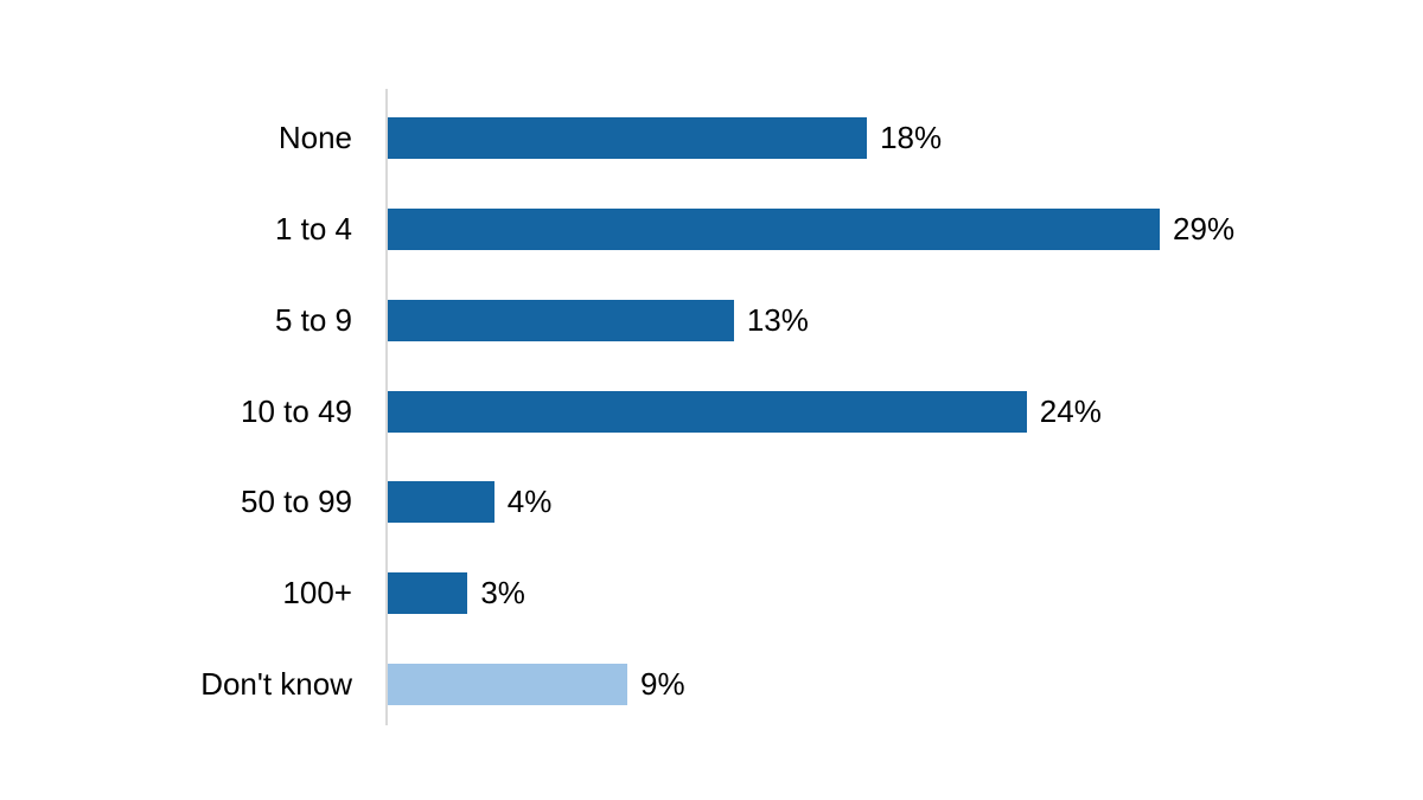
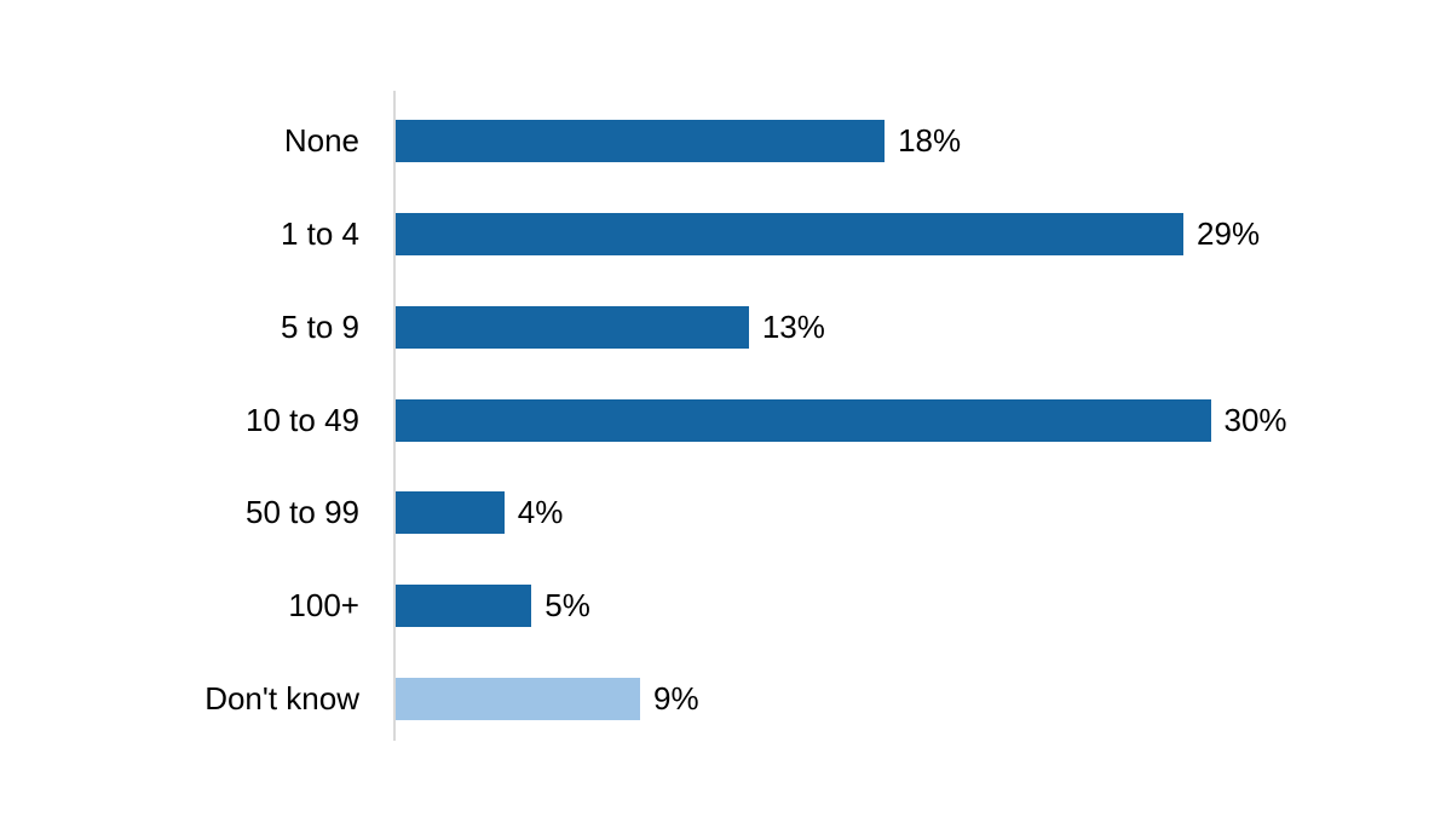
10 to 49: 24% -> 30%
100+: 3% -> 5%
